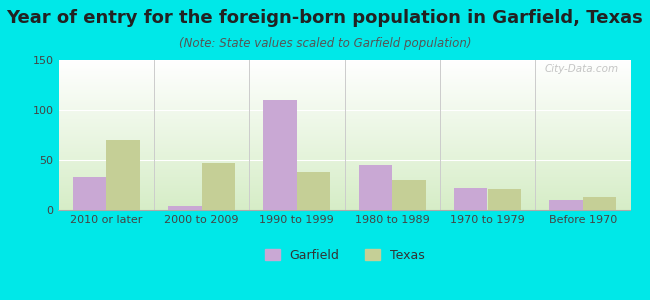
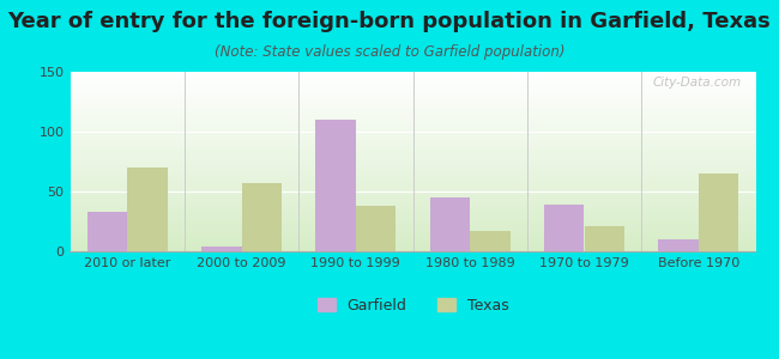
Texas/2000 to 2009: 47 -> 57
Texas/1980 to 1989: 30 -> 17
Garfield/1970 to 1979: 22 -> 39
Texas/Before 1970: 13 -> 65
